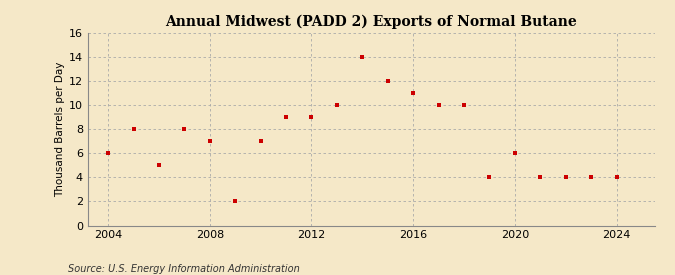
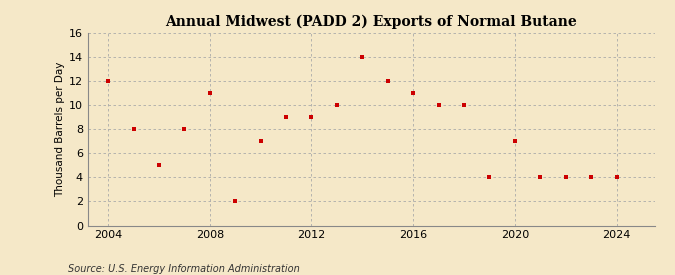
2004: 6 -> 12
2008: 7 -> 11
2020: 6 -> 7
